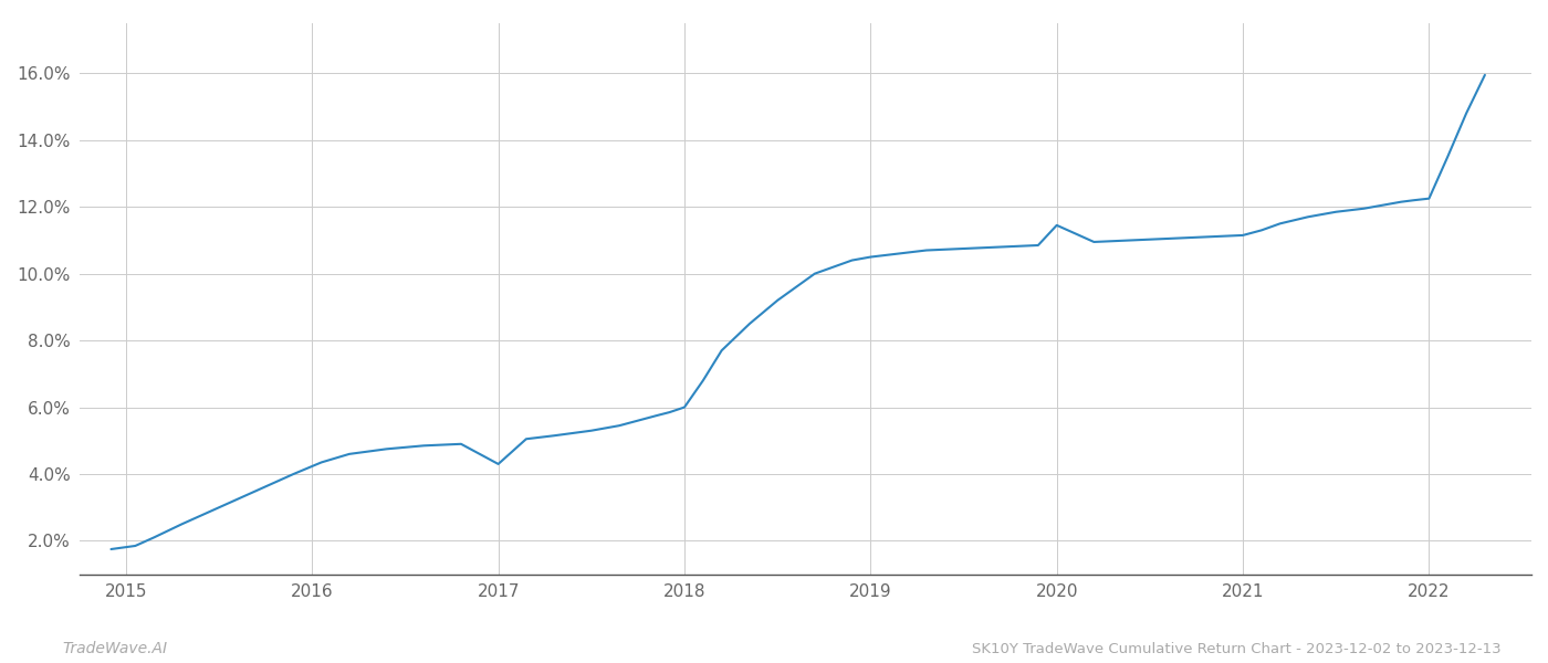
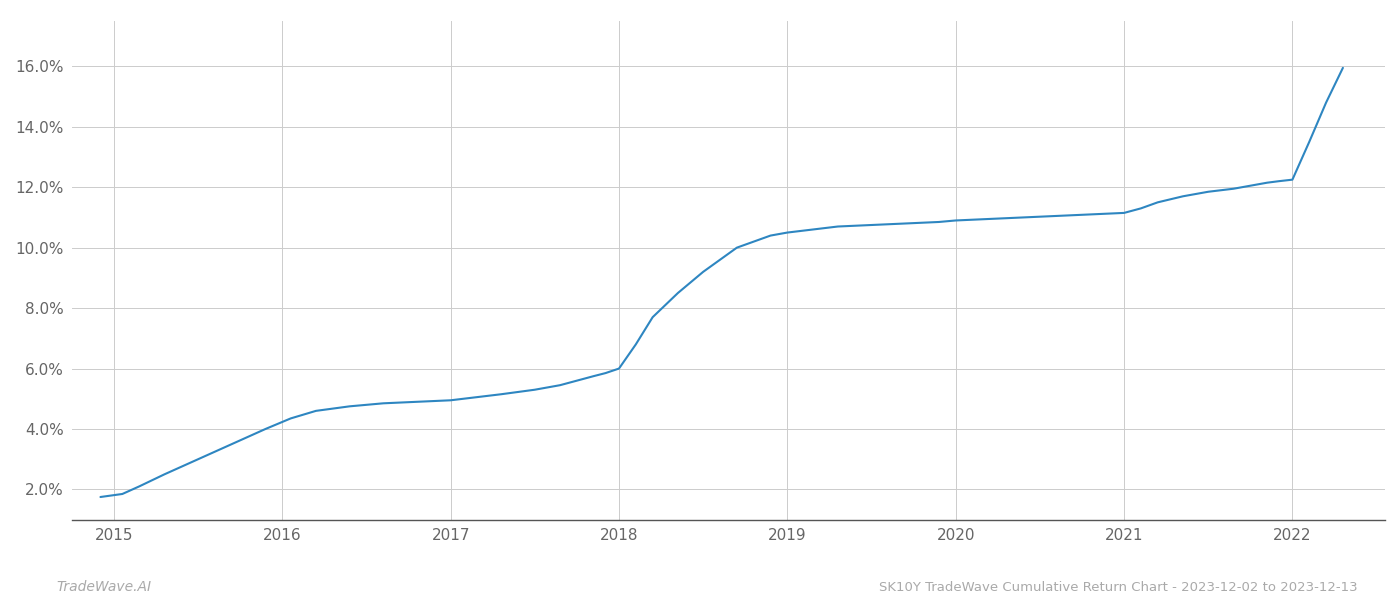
2017: 4.30% -> 4.95%
2020: 11.45% -> 10.90%
